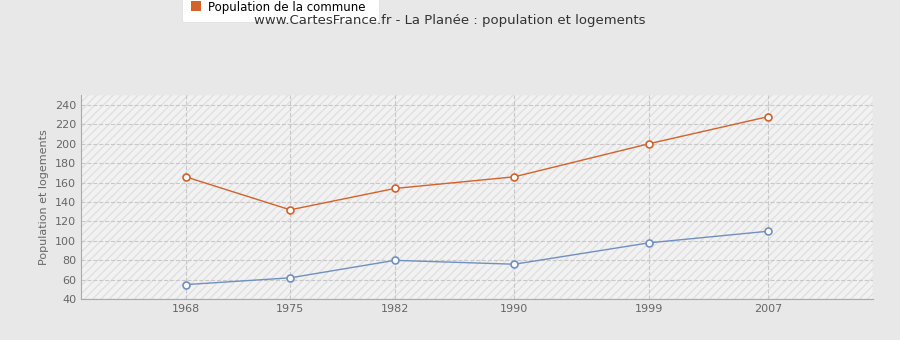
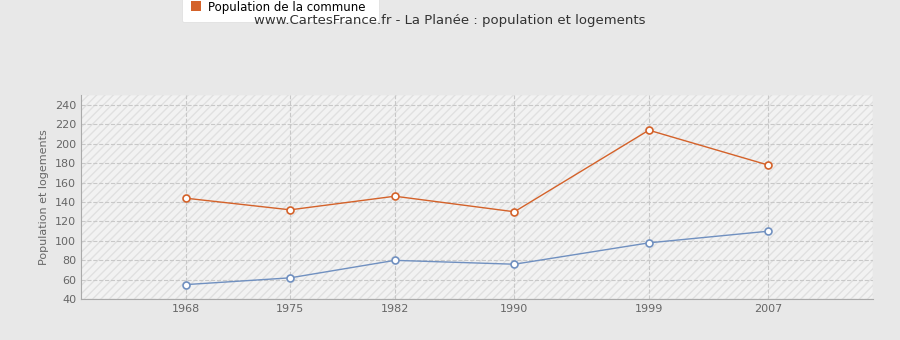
Population de la commune/1968: 166 -> 144
Population de la commune/1982: 154 -> 146
Population de la commune/1990: 166 -> 130
Population de la commune/1999: 200 -> 214
Population de la commune/2007: 228 -> 178
